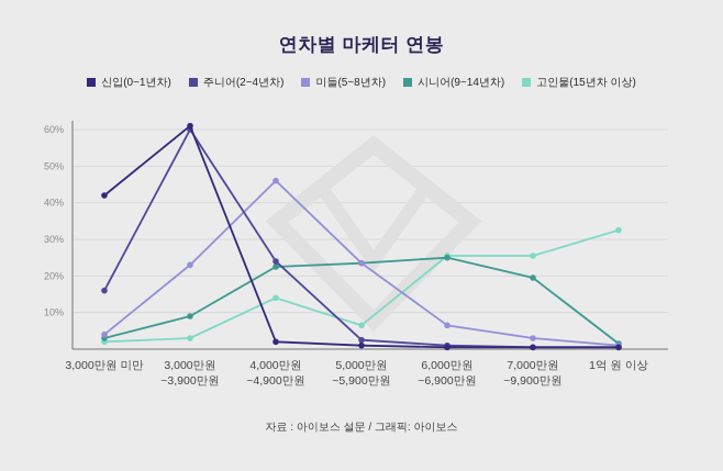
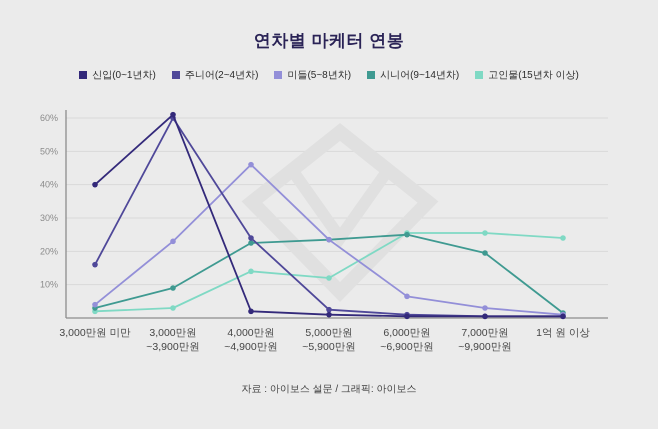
신입(0~1년차)/3,000만원 미만: 42% -> 40%
고인물(15년차 이상)/5,000만원 ~5,900만원: 6% -> 12%
고인물(15년차 이상)/1억 원 이상: 32% -> 24%
